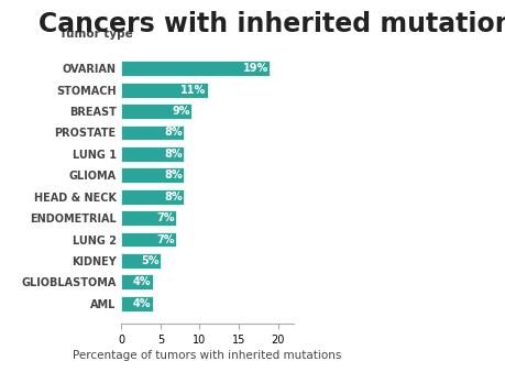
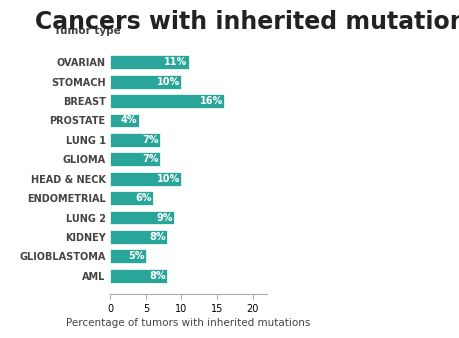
OVARIAN: 19% -> 11%
STOMACH: 11% -> 10%
BREAST: 9% -> 16%
PROSTATE: 8% -> 4%
LUNG 1: 8% -> 7%
GLIOMA: 8% -> 7%
HEAD & NECK: 8% -> 10%
ENDOMETRIAL: 7% -> 6%
LUNG 2: 7% -> 9%
KIDNEY: 5% -> 8%
GLIOBLASTOMA: 4% -> 5%
AML: 4% -> 8%
